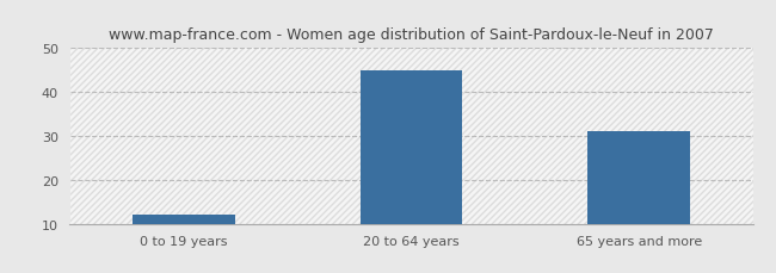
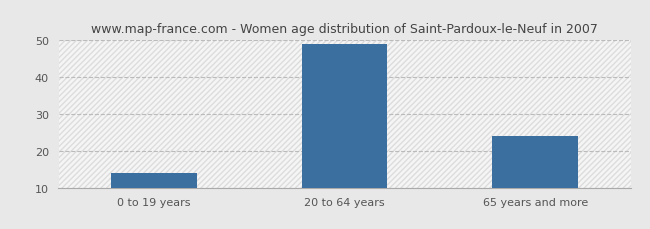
0 to 19 years: 12 -> 14
20 to 64 years: 45 -> 49
65 years and more: 31 -> 24
